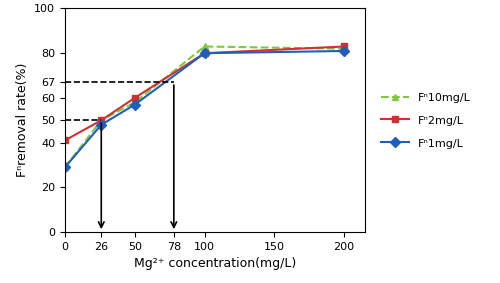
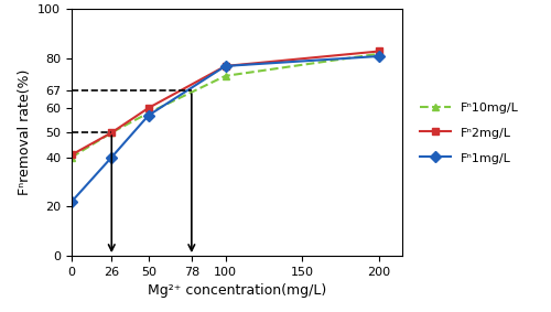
Fⁿ10mg/L/0: 29 -> 40
Fⁿ1mg/L/0: 29 -> 22
Fⁿ1mg/L/26: 48 -> 40
Fⁿ10mg/L/100: 83 -> 73
Fⁿ2mg/L/100: 80 -> 77
Fⁿ1mg/L/100: 80 -> 77
